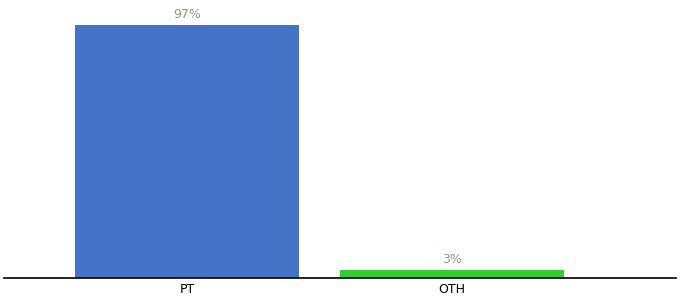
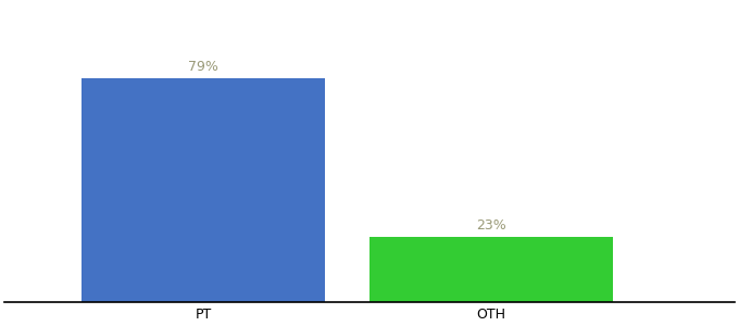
PT: 97% -> 79%
OTH: 3% -> 23%
